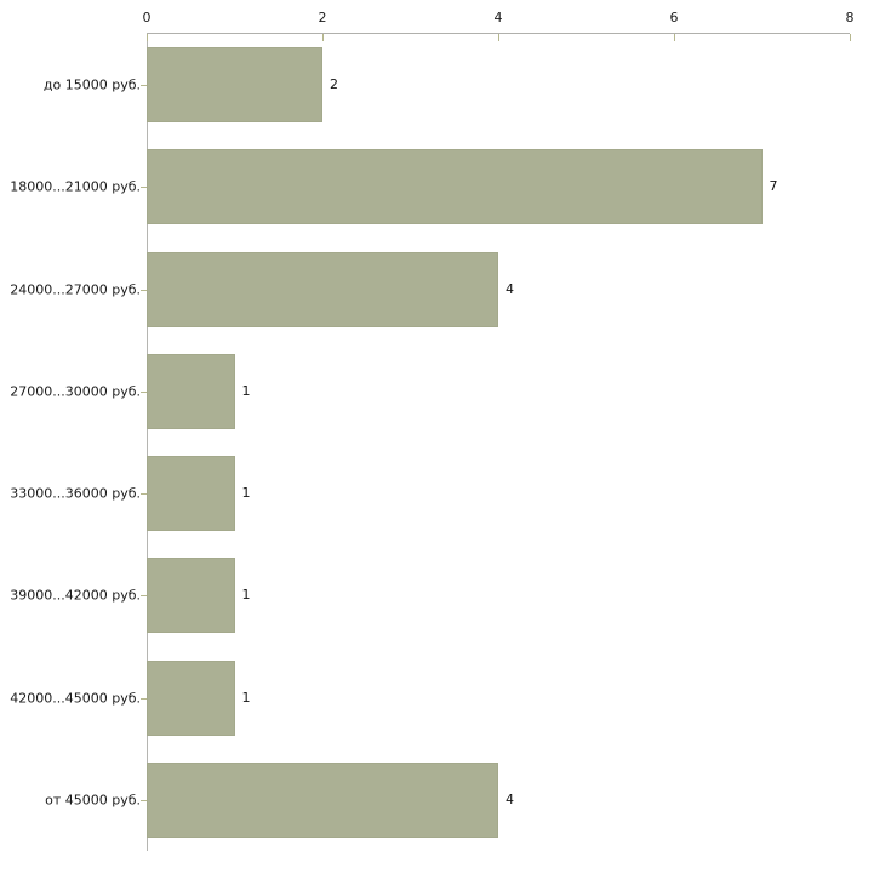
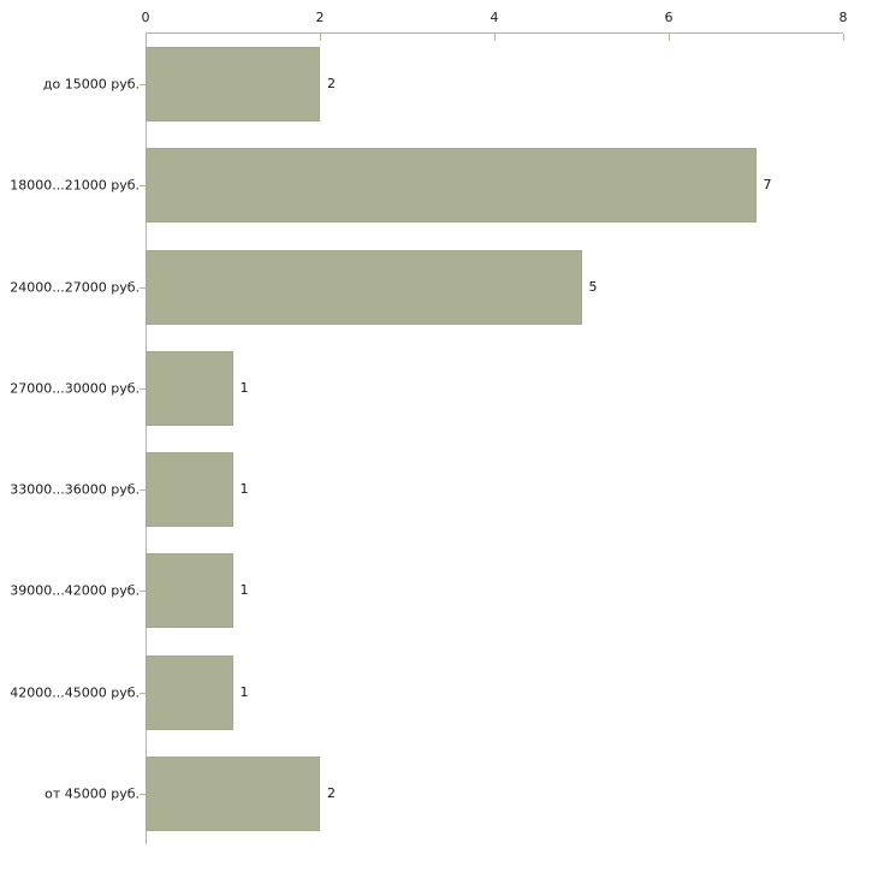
24000...27000 руб.: 4 -> 5
от 45000 руб.: 4 -> 2
